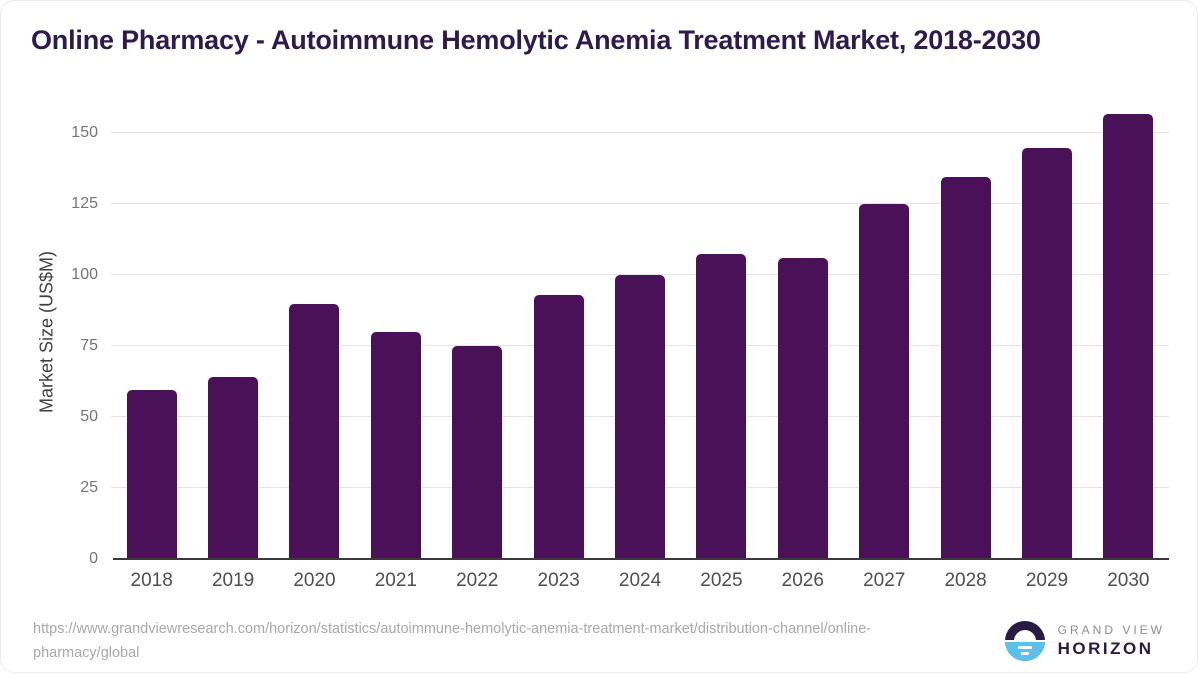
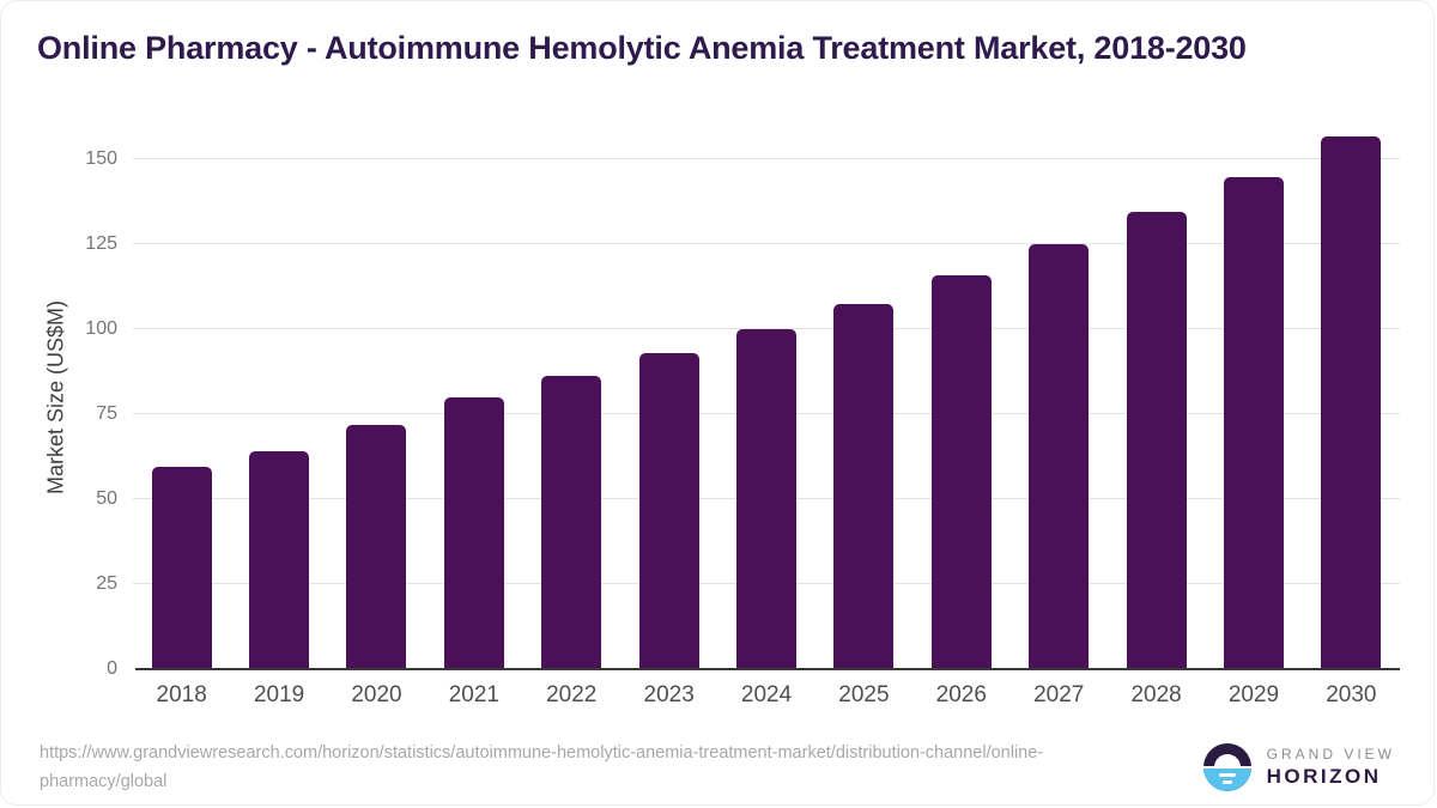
2020: 90 -> 72
2022: 75 -> 86
2026: 106 -> 116
